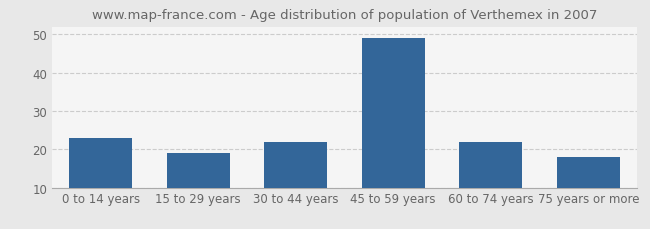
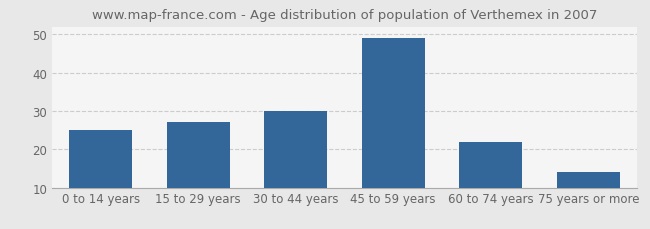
0 to 14 years: 23 -> 25
15 to 29 years: 19 -> 27
30 to 44 years: 22 -> 30
75 years or more: 18 -> 14
